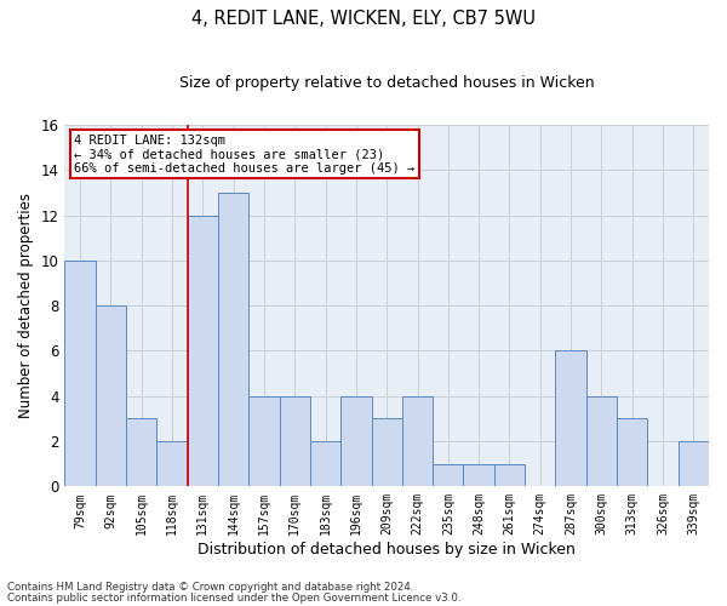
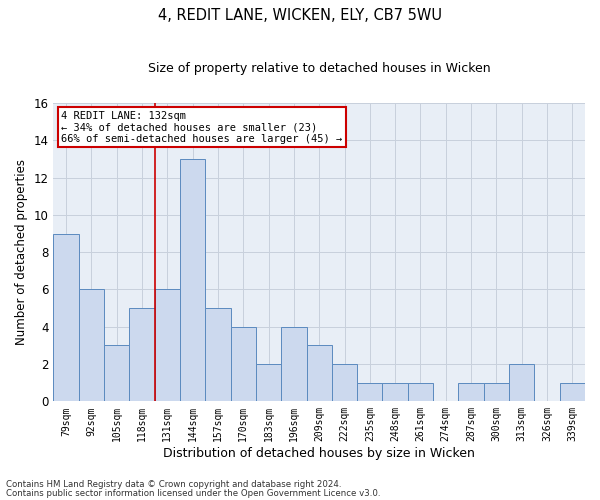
79sqm: 10 -> 9
92sqm: 8 -> 6
118sqm: 2 -> 5
131sqm: 12 -> 6
157sqm: 4 -> 5
222sqm: 4 -> 2
287sqm: 6 -> 1
300sqm: 4 -> 1
313sqm: 3 -> 2
339sqm: 2 -> 1
